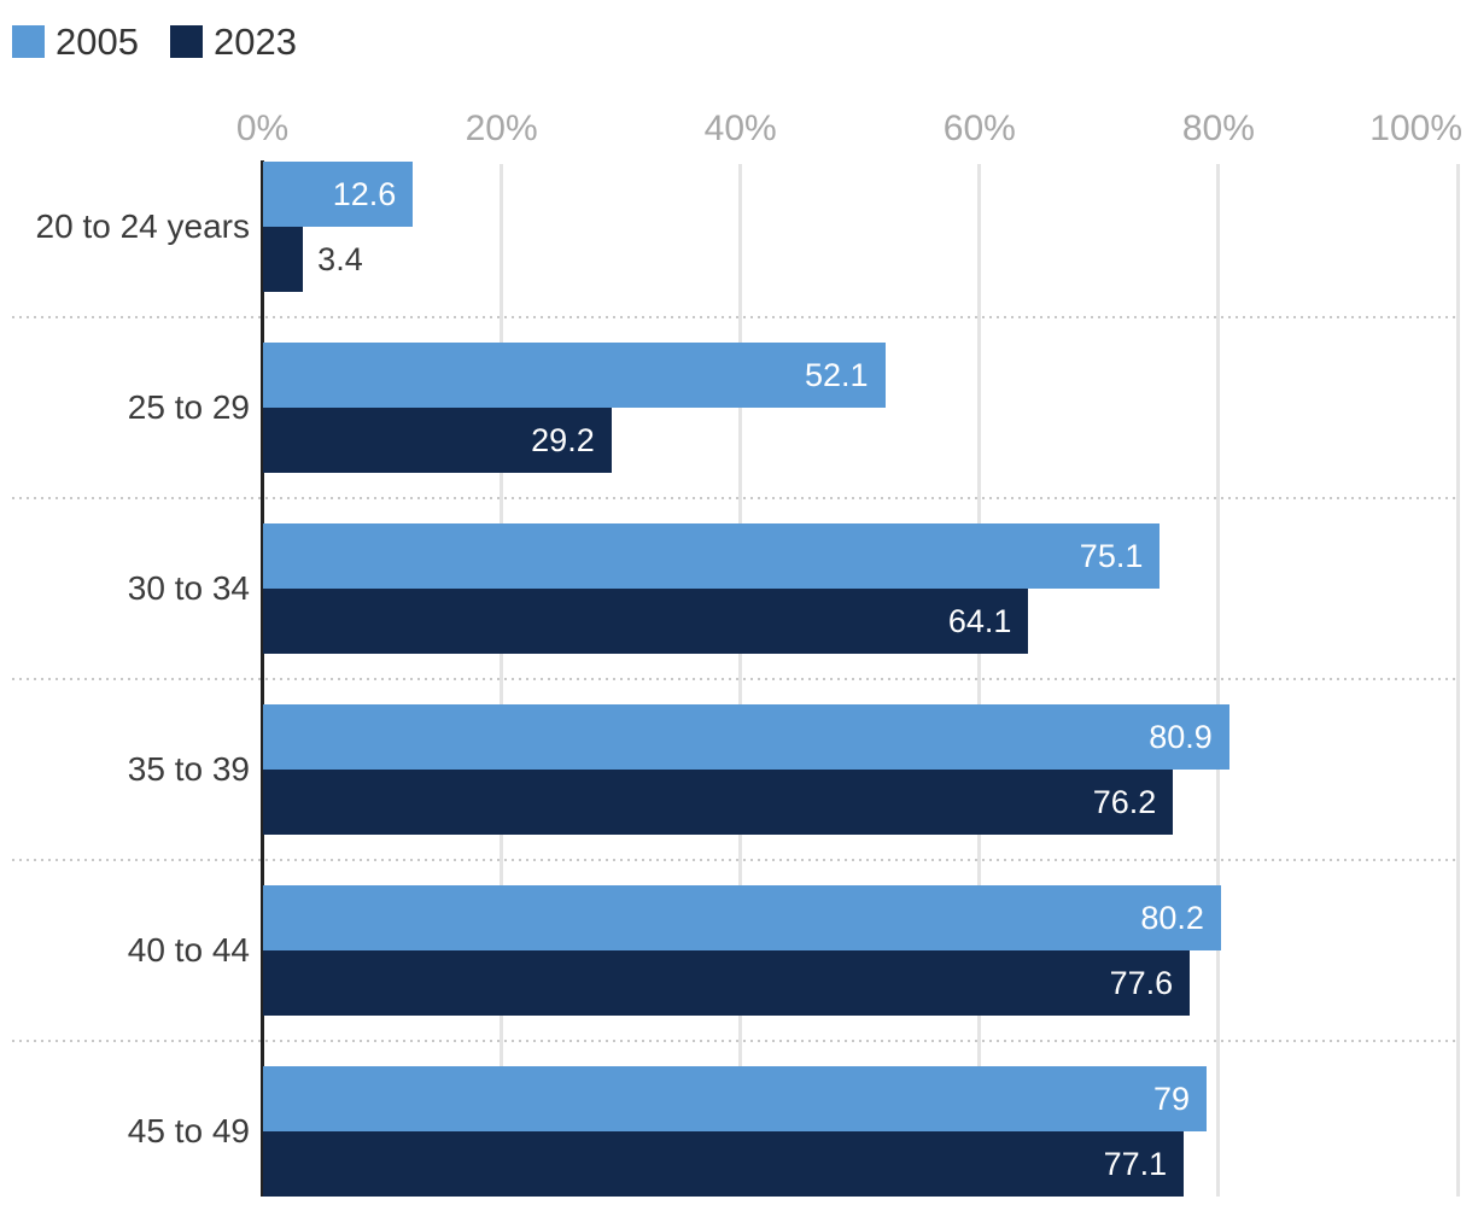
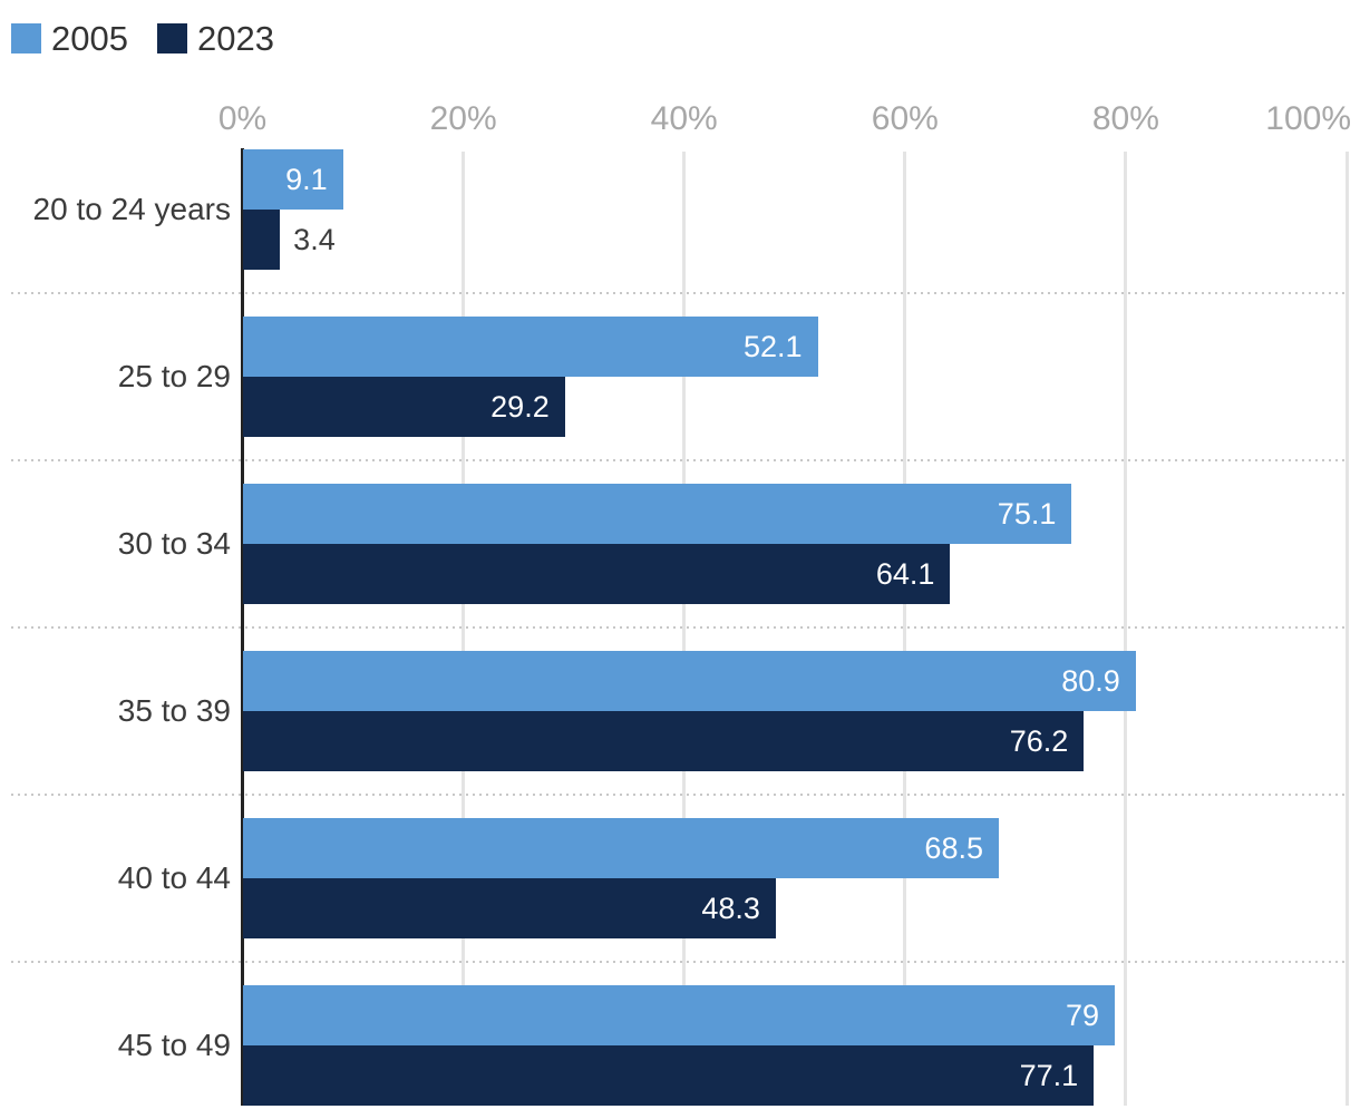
2005/20 to 24 years: 12.6 -> 9.1
2005/40 to 44: 80.2 -> 68.5
2023/40 to 44: 77.6 -> 48.3
